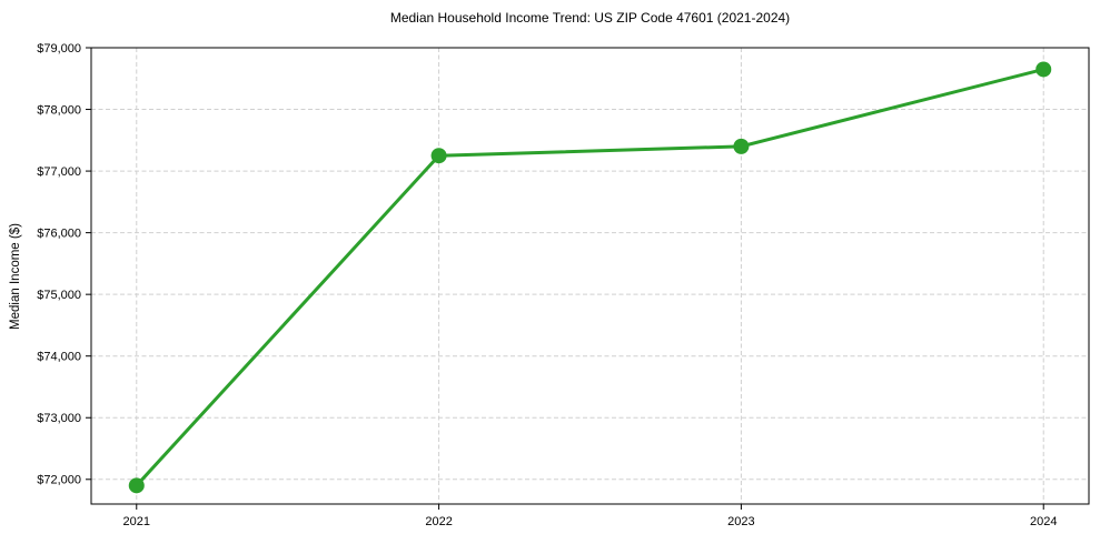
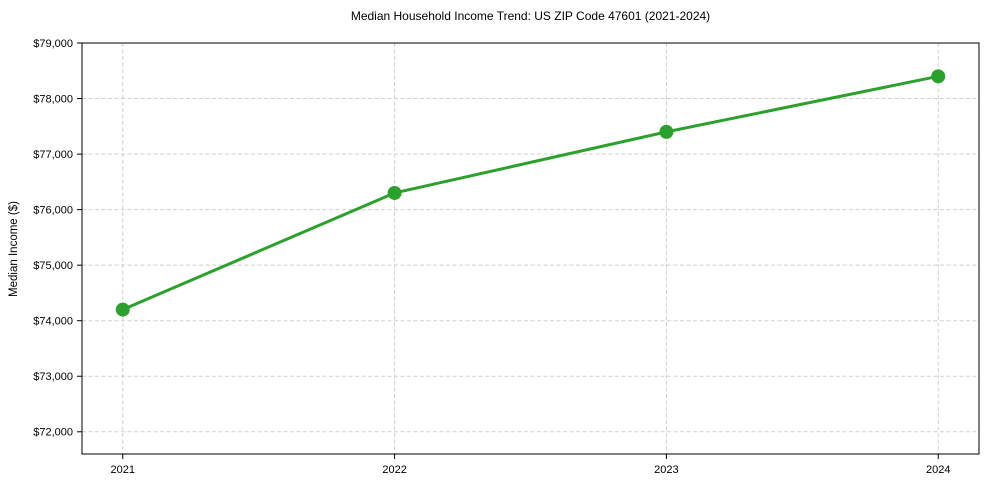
2021: $71900 -> $74200
2022: $77200 -> $76300
2024: $78600 -> $78400
